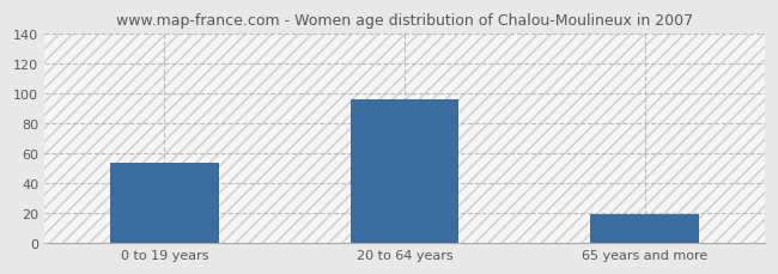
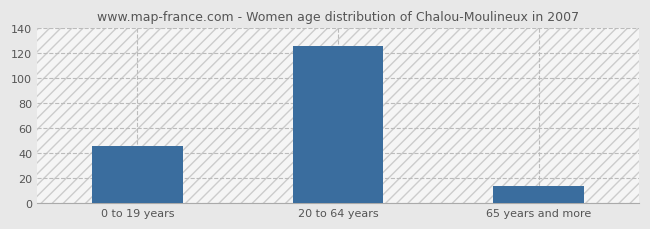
0 to 19 years: 54 -> 46
20 to 64 years: 96 -> 126
65 years and more: 19 -> 14
